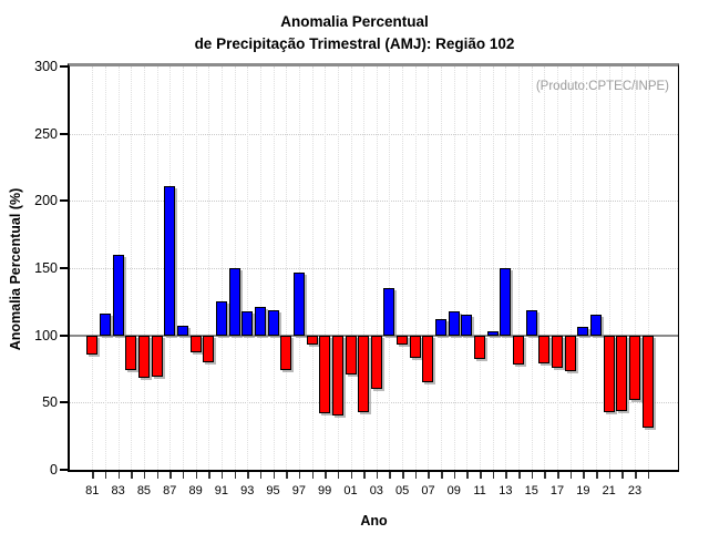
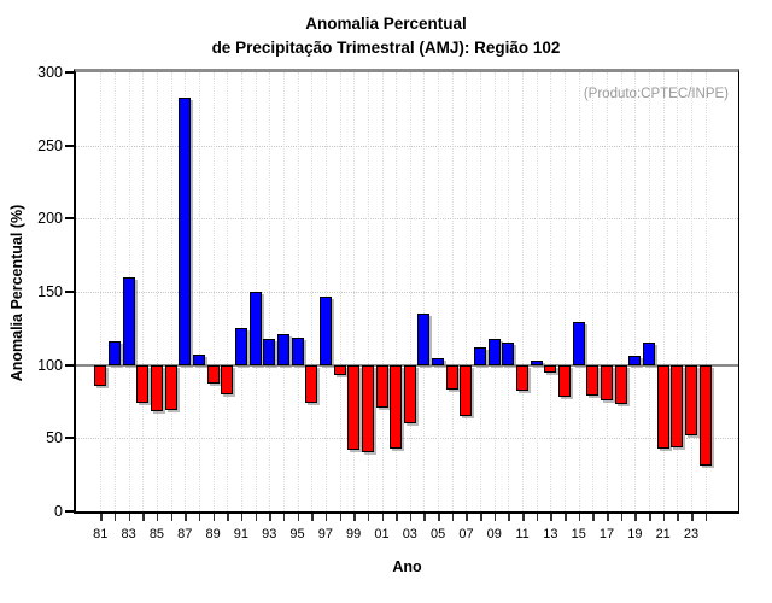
87: 211 -> 283
05: 93 -> 105
13: 150 -> 95
15: 119 -> 129
